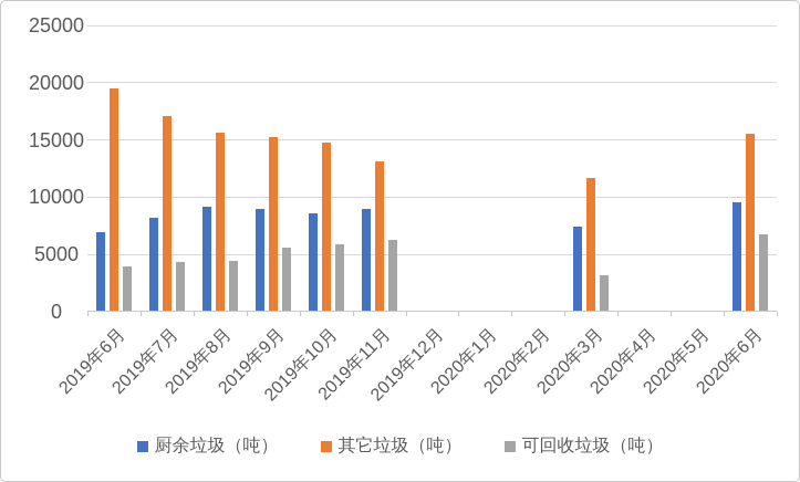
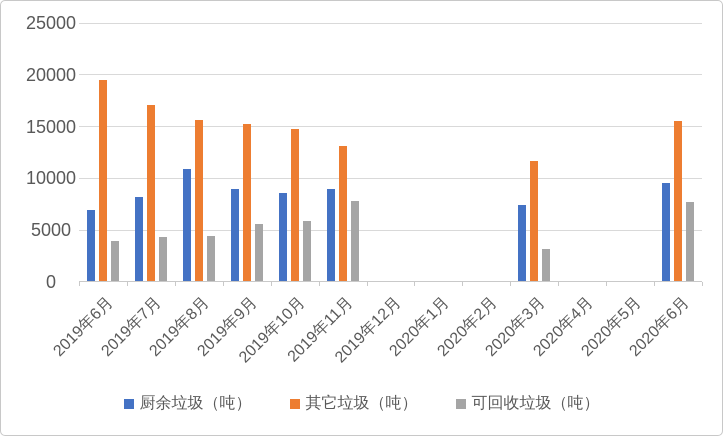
厨余垃圾（吨）/2019年8月: 9100 -> 10800
可回收垃圾（吨）/2019年11月: 6200 -> 7700
可回收垃圾（吨）/2020年6月: 6700 -> 7600
